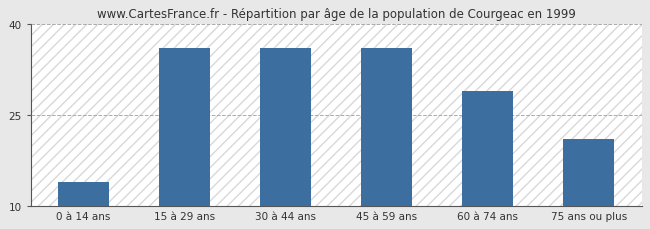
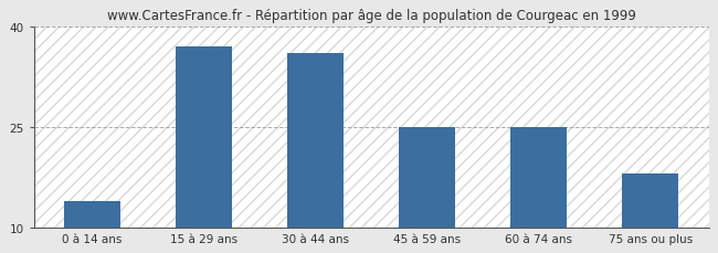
15 à 29 ans: 36 -> 37
45 à 59 ans: 36 -> 25
60 à 74 ans: 29 -> 25
75 ans ou plus: 21 -> 18
